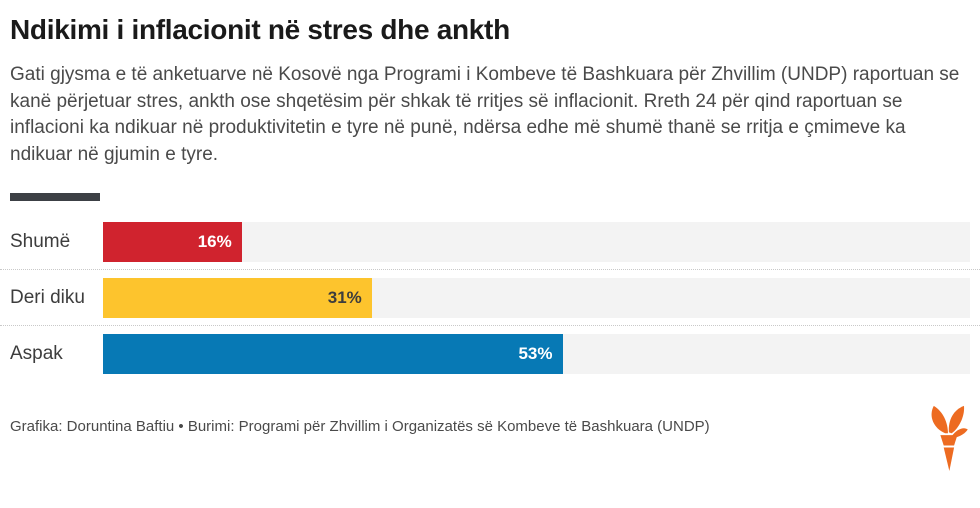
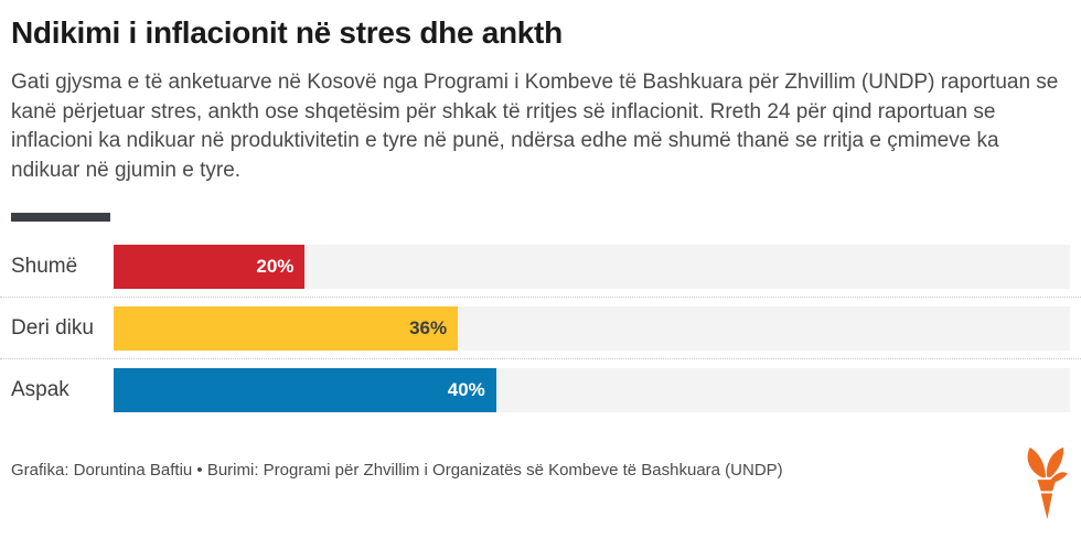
Shumë: 16% -> 20%
Deri diku: 31% -> 36%
Aspak: 53% -> 40%
